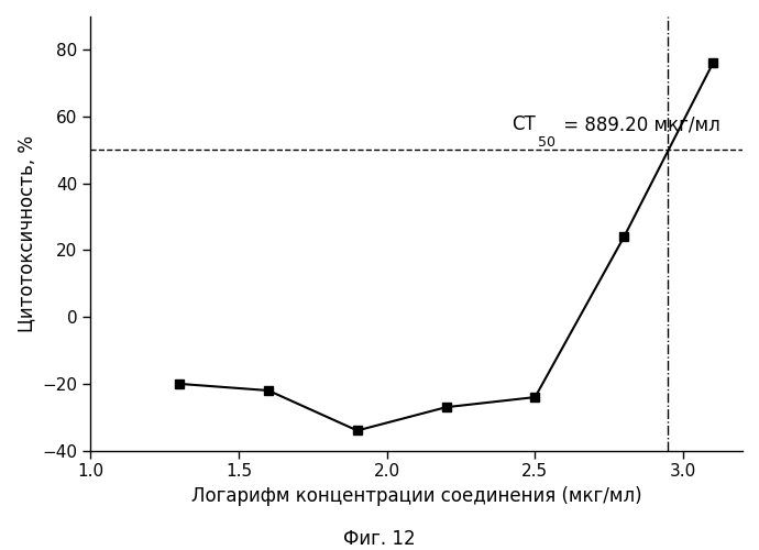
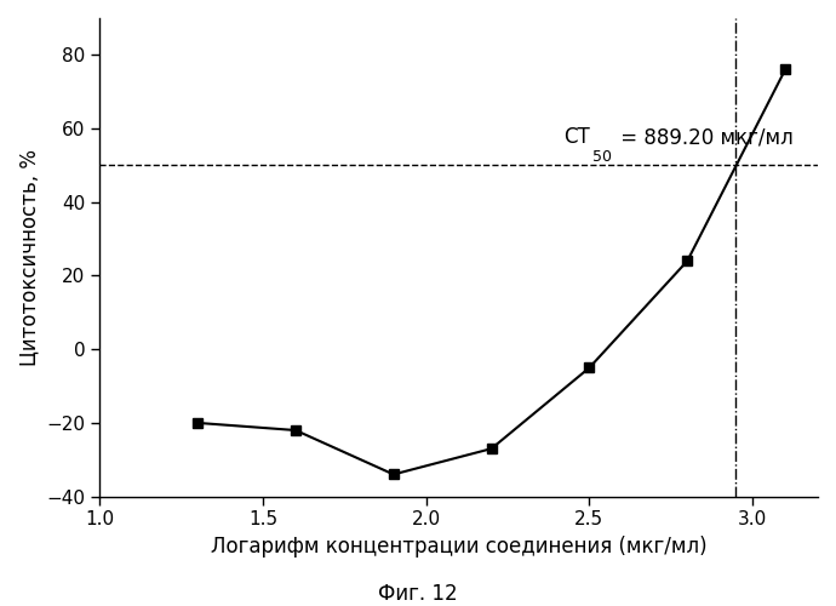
2.5: -24 -> -5
